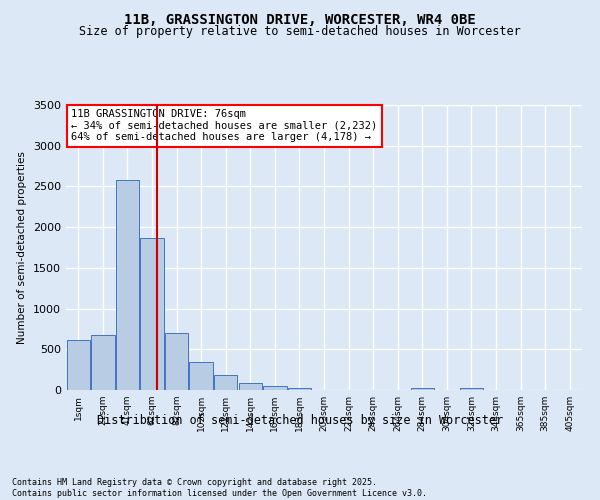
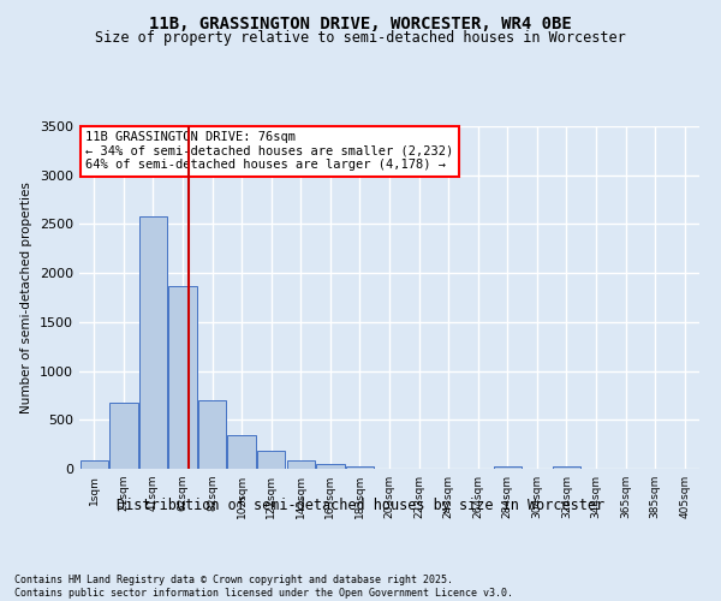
1sqm: 620 -> 80
